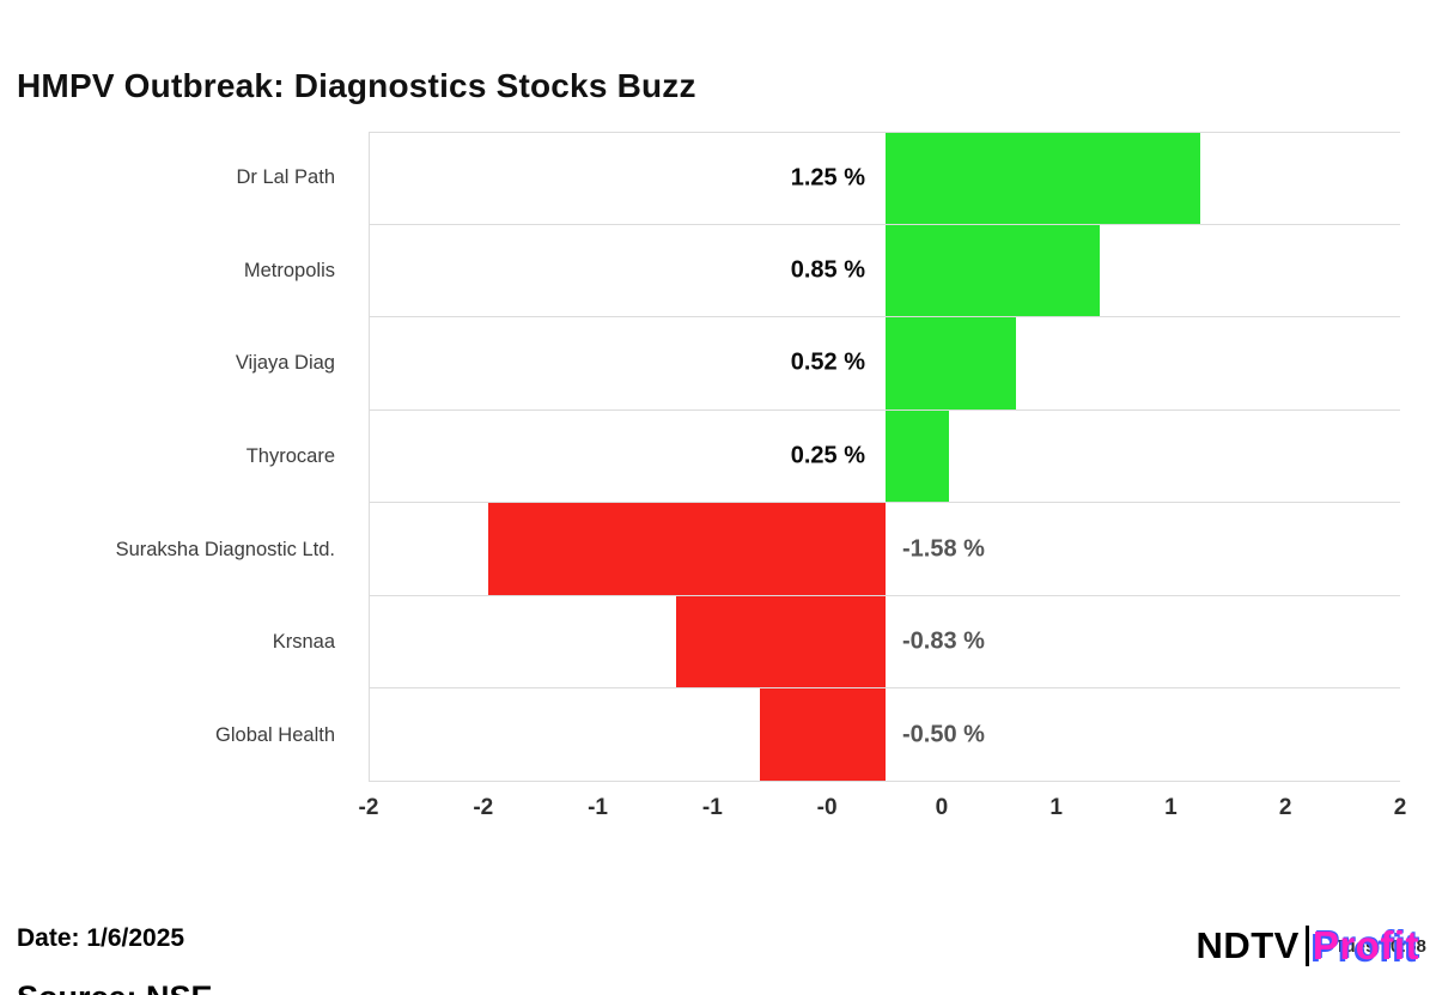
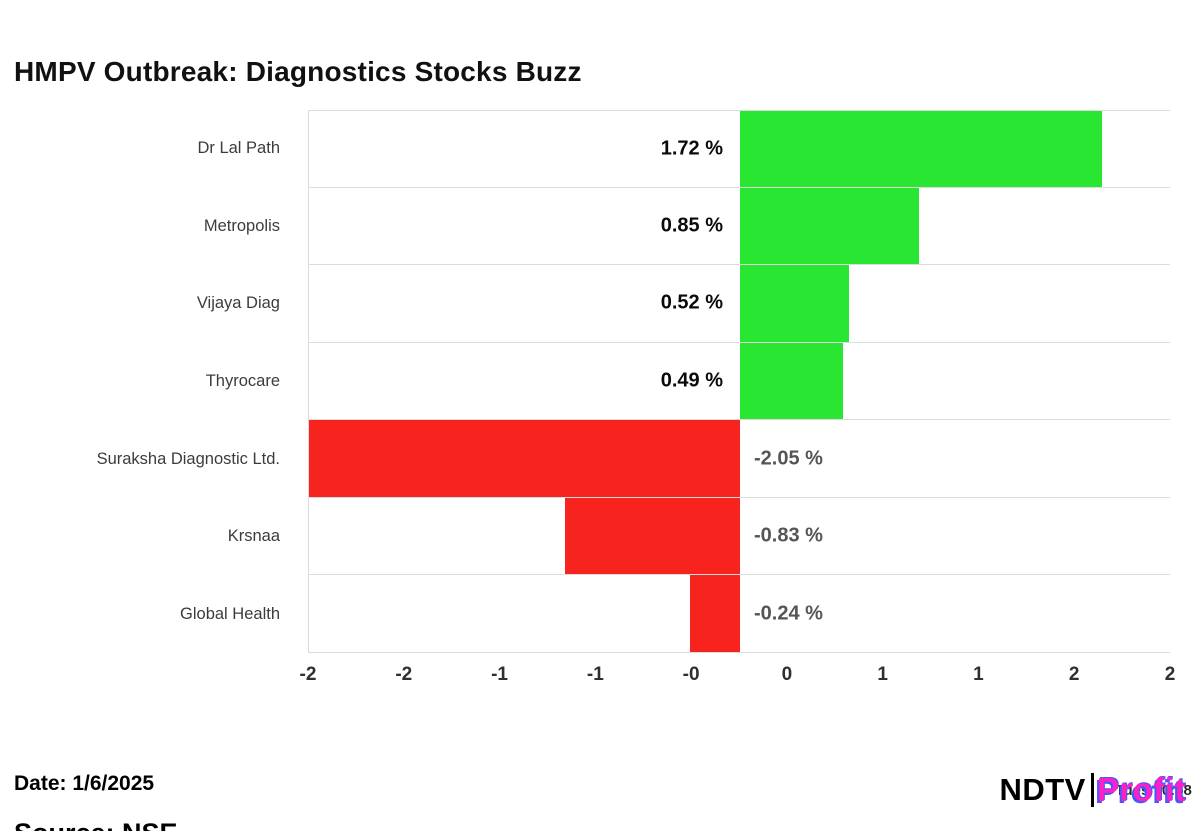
Dr Lal Path: 1.25 -> 1.72
Thyrocare: 0.25 -> 0.49
Suraksha Diagnostic Ltd.: -1.58 -> -2.05
Global Health: -0.50 -> -0.24
